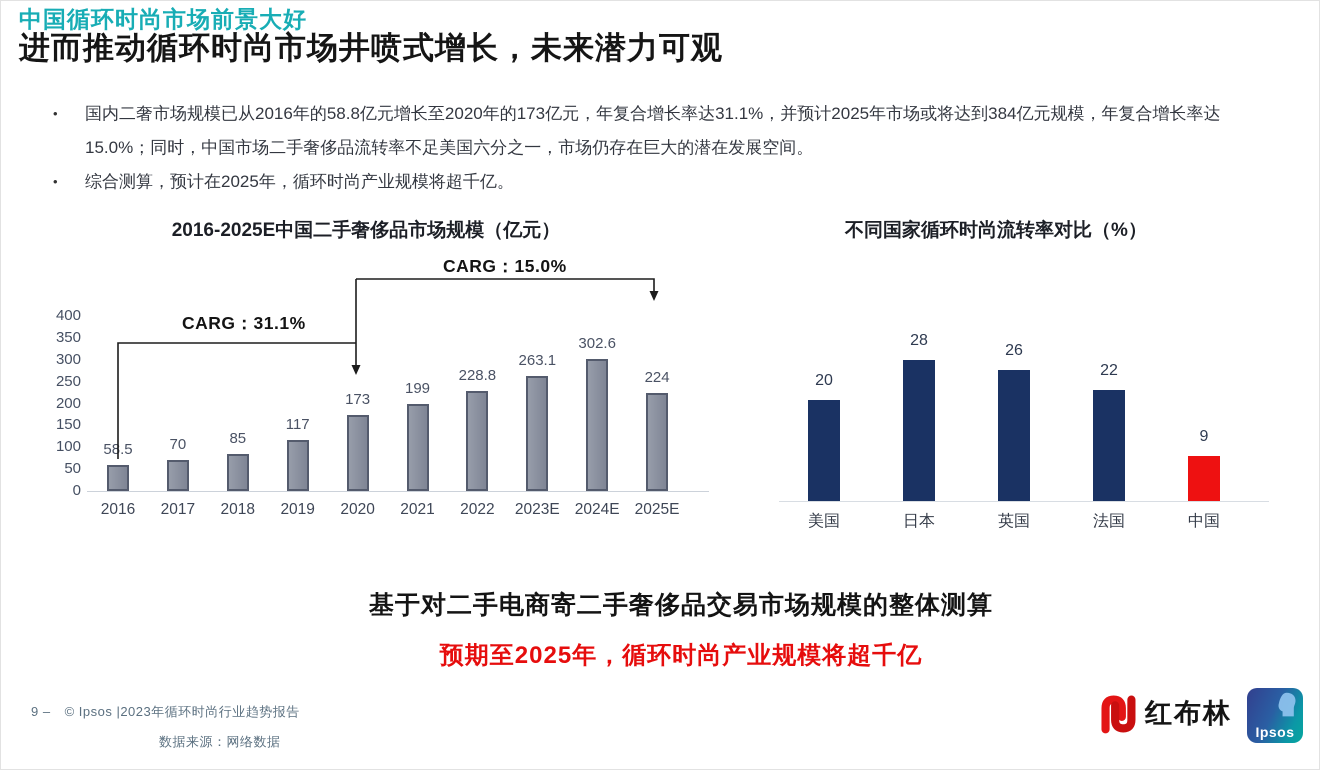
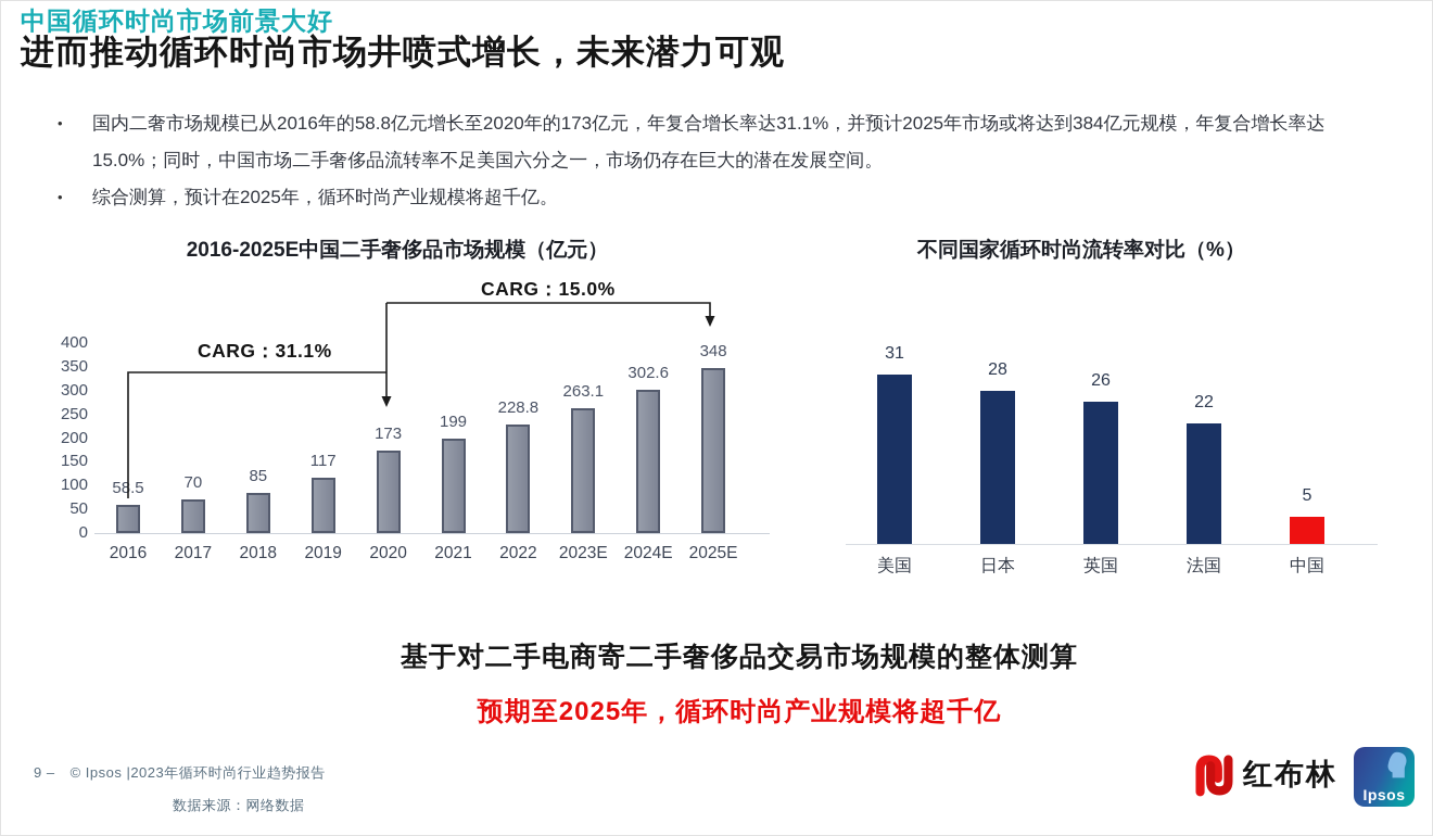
2016-2025E中国二手奢侈品市场规模（亿元）/2025E: 224 -> 348
不同国家循环时尚流转率对比（%）/美国: 20 -> 31
不同国家循环时尚流转率对比（%）/中国: 9 -> 5
